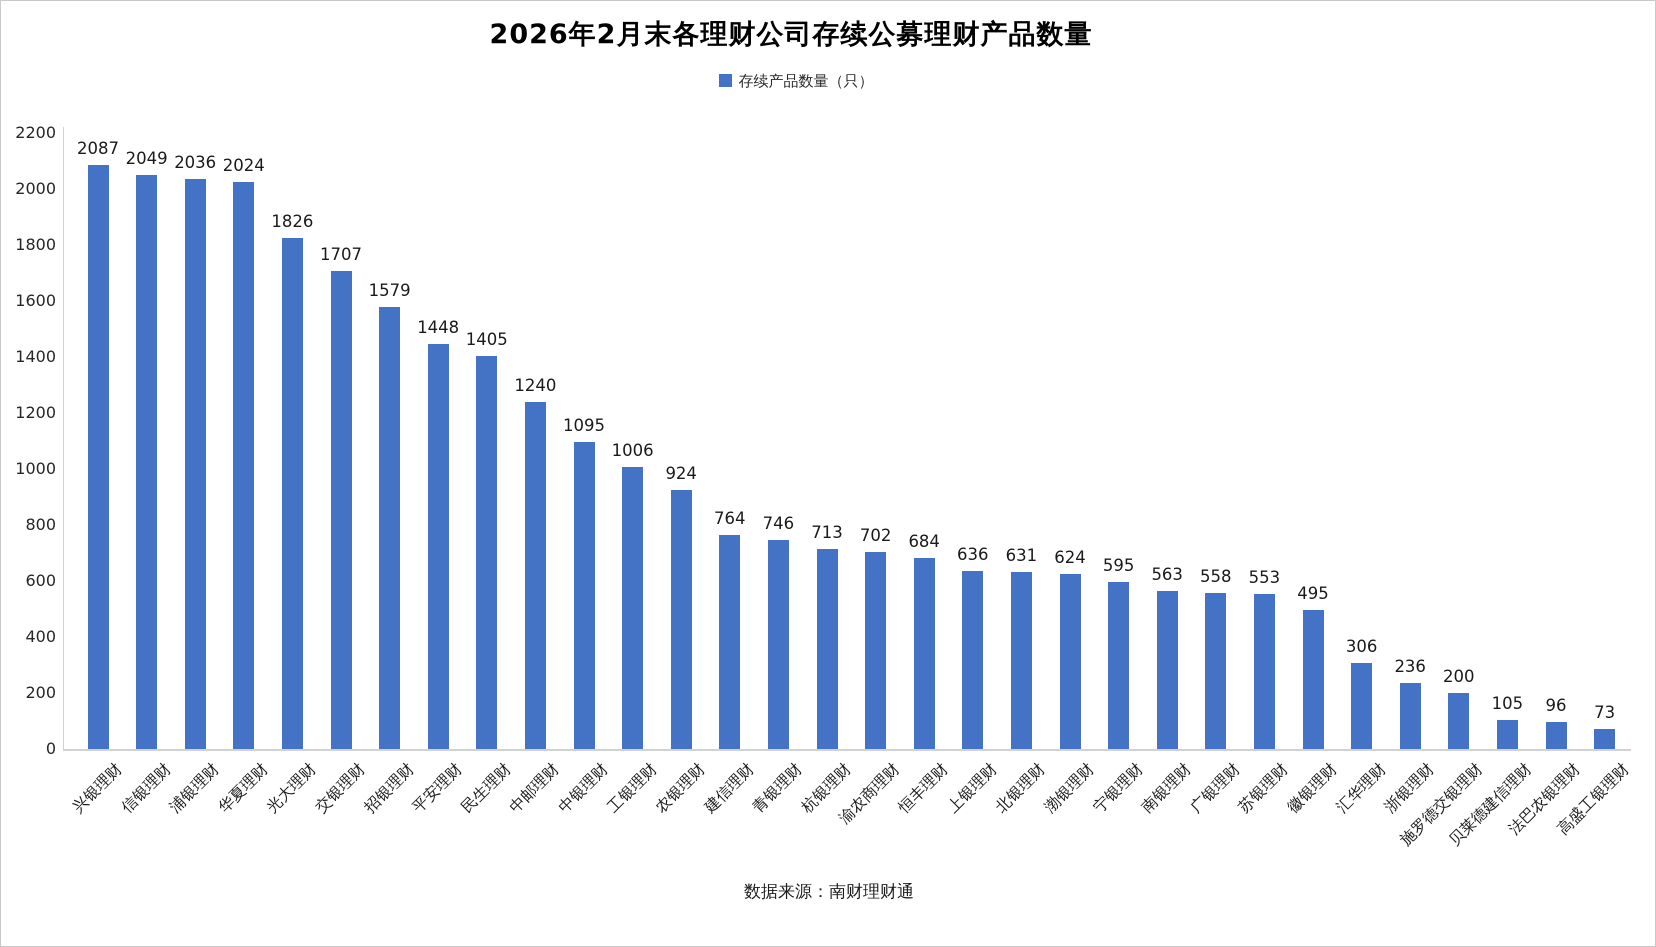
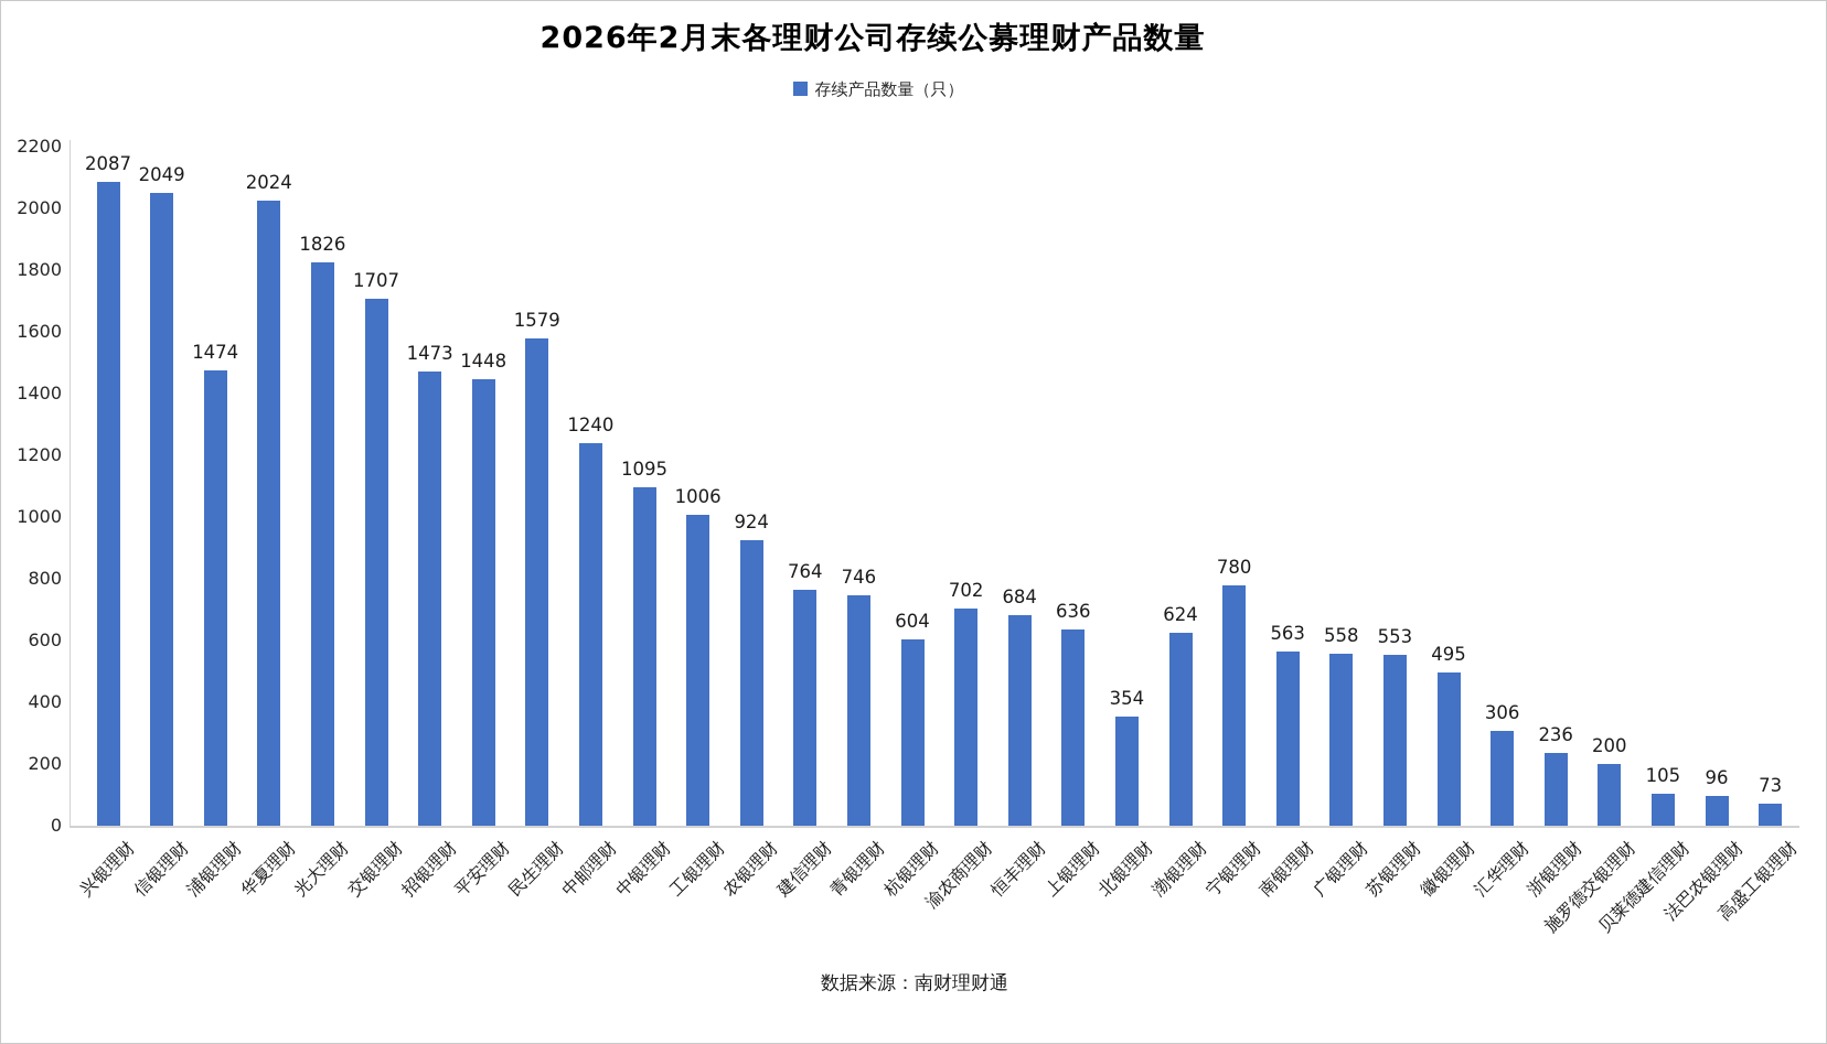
浦银理财: 2036 -> 1474
招银理财: 1579 -> 1473
民生理财: 1405 -> 1579
杭银理财: 713 -> 604
北银理财: 631 -> 354
宁银理财: 595 -> 780
